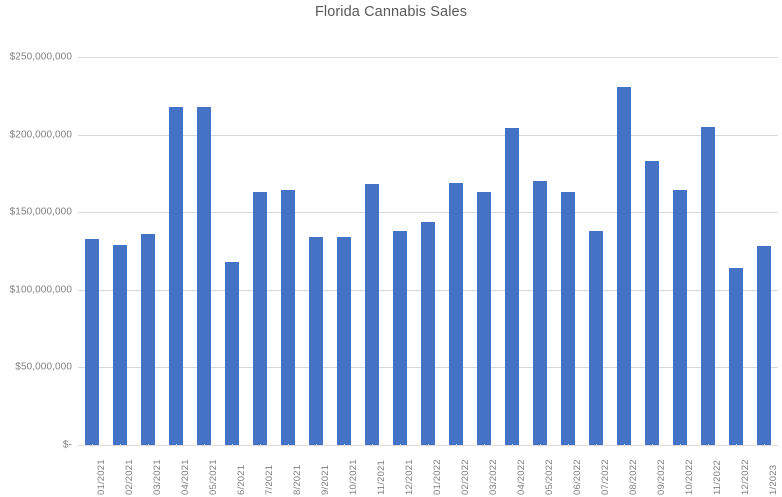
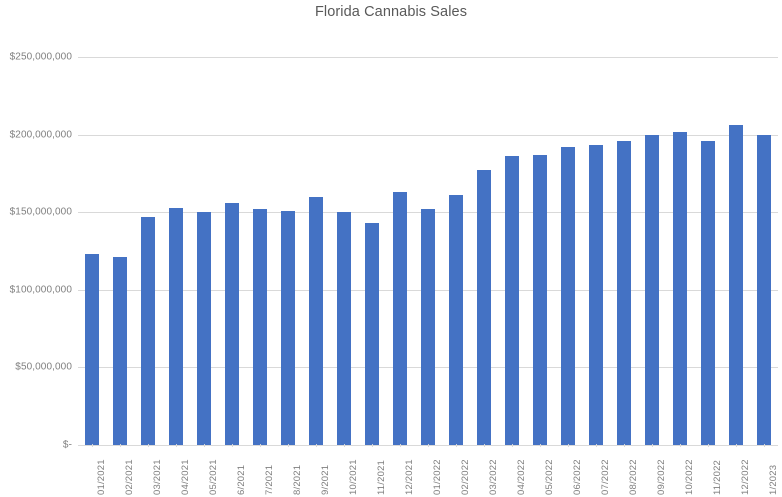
01/2021: $133000000 -> $123000000
02/2021: $129000000 -> $121000000
03/2021: $136000000 -> $147000000
04/2021: $218000000 -> $153000000
05/2021: $218000000 -> $150000000
6/2021: $118000000 -> $156000000
7/2021: $163000000 -> $152000000
8/2021: $164000000 -> $151000000
9/2021: $134000000 -> $160000000
10/2021: $134000000 -> $150000000
11/2021: $168000000 -> $143000000
12/2021: $138000000 -> $163000000
01/2022: $144000000 -> $152000000
02/2022: $169000000 -> $161000000
03/2022: $163000000 -> $177000000
04/2022: $204000000 -> $186000000
05/2022: $170000000 -> $187000000
06/2022: $163000000 -> $192000000
07/2022: $138000000 -> $193000000
08/2022: $231000000 -> $196000000
09/2022: $183000000 -> $200000000
10/2022: $164000000 -> $202000000
11/2022: $205000000 -> $196000000
12/2022: $114000000 -> $206000000
1/2023: $128000000 -> $200000000
